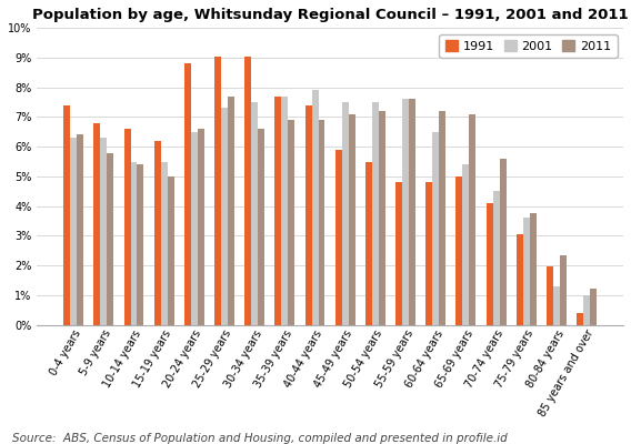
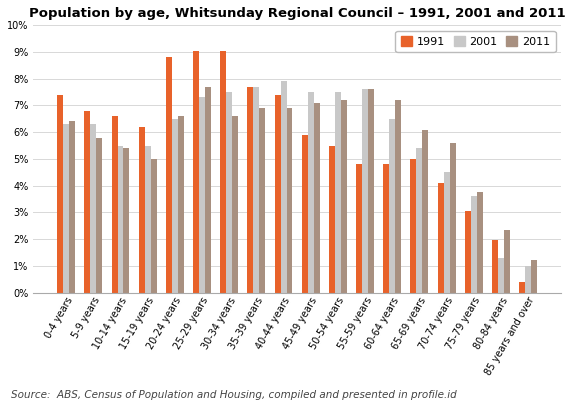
2011/65-69 years: 7.10% -> 6.10%
